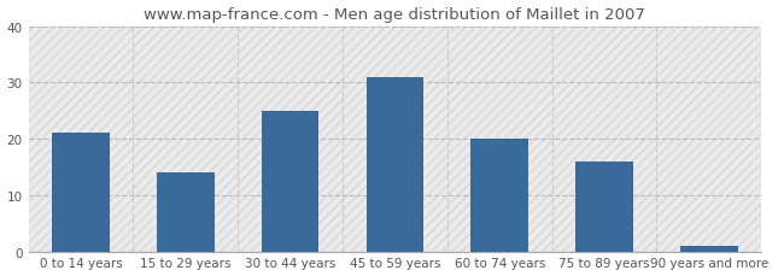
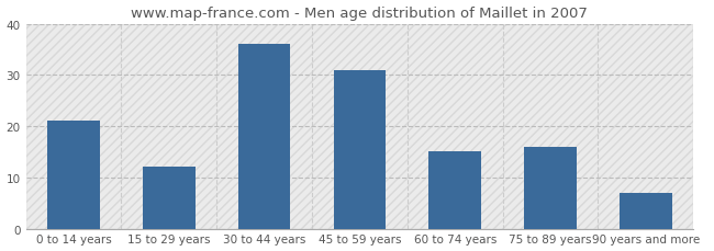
15 to 29 years: 14 -> 12
30 to 44 years: 25 -> 36
60 to 74 years: 20 -> 15
90 years and more: 1 -> 7
